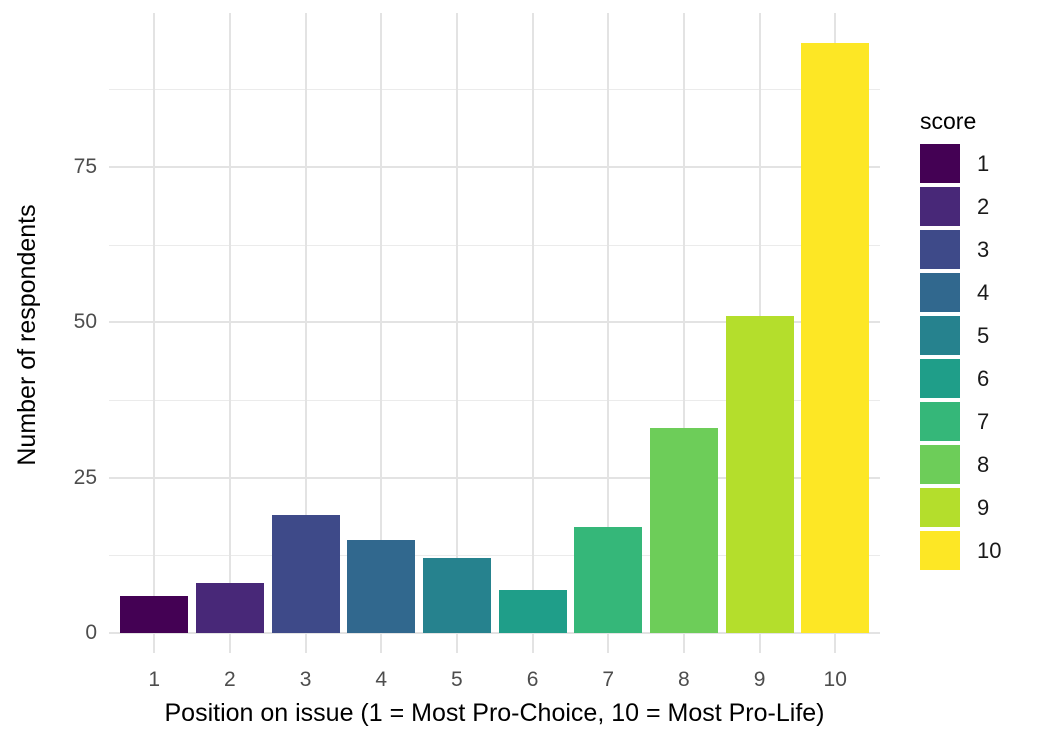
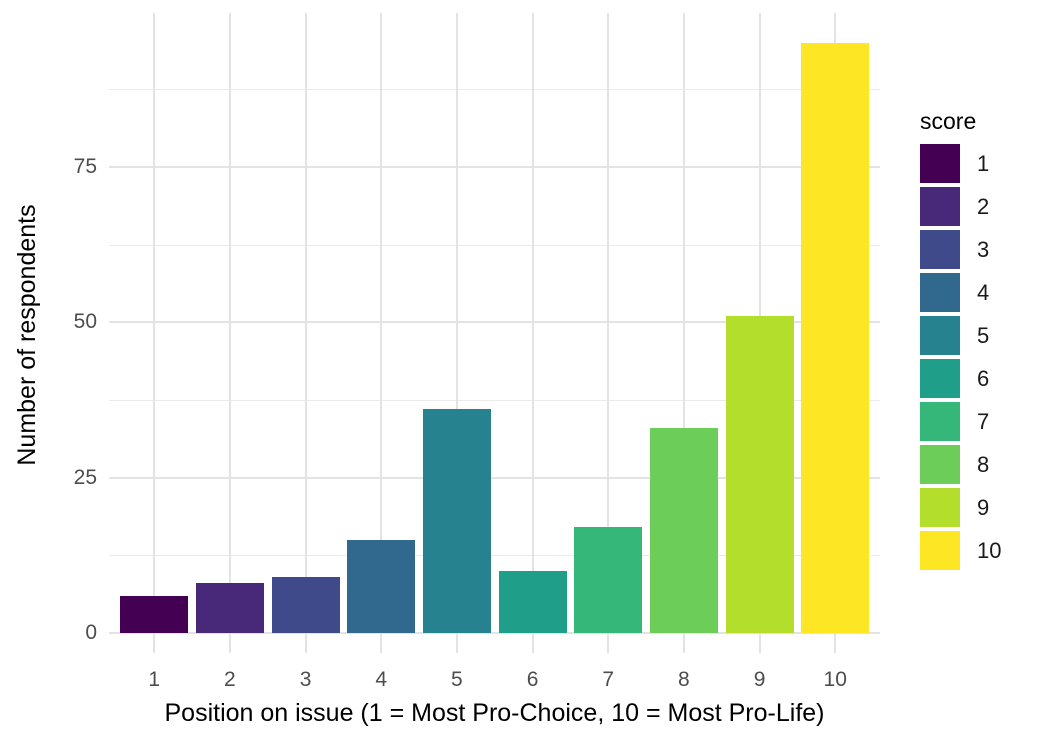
3: 19 -> 9
5: 12 -> 36
6: 7 -> 10
